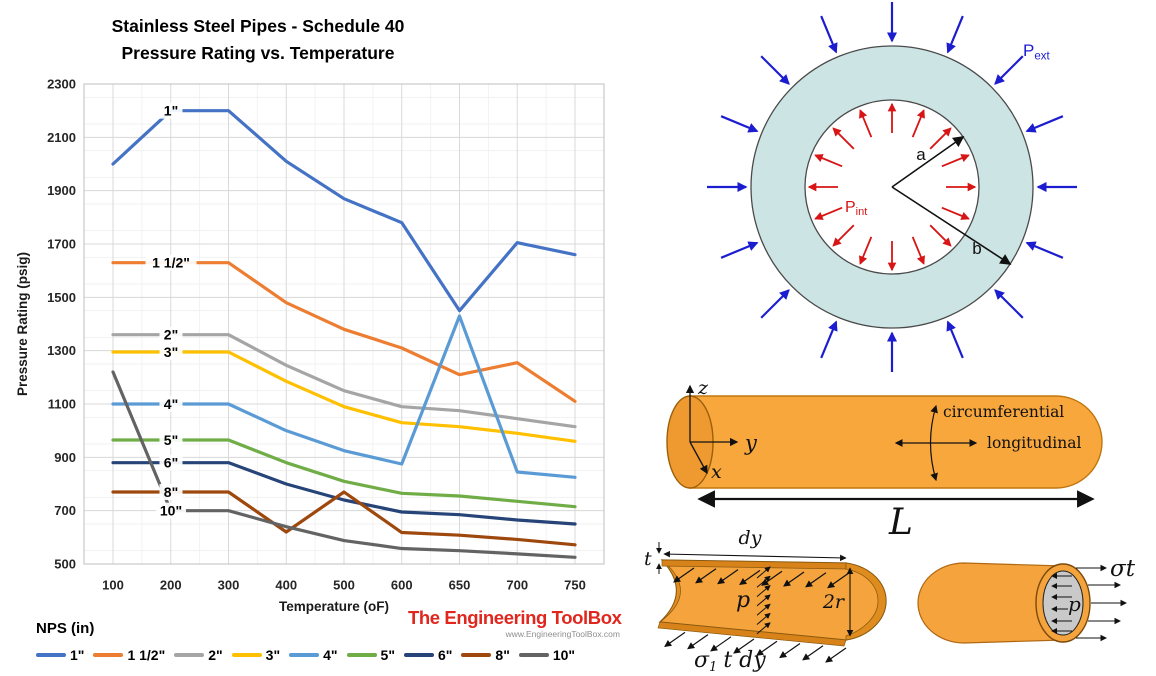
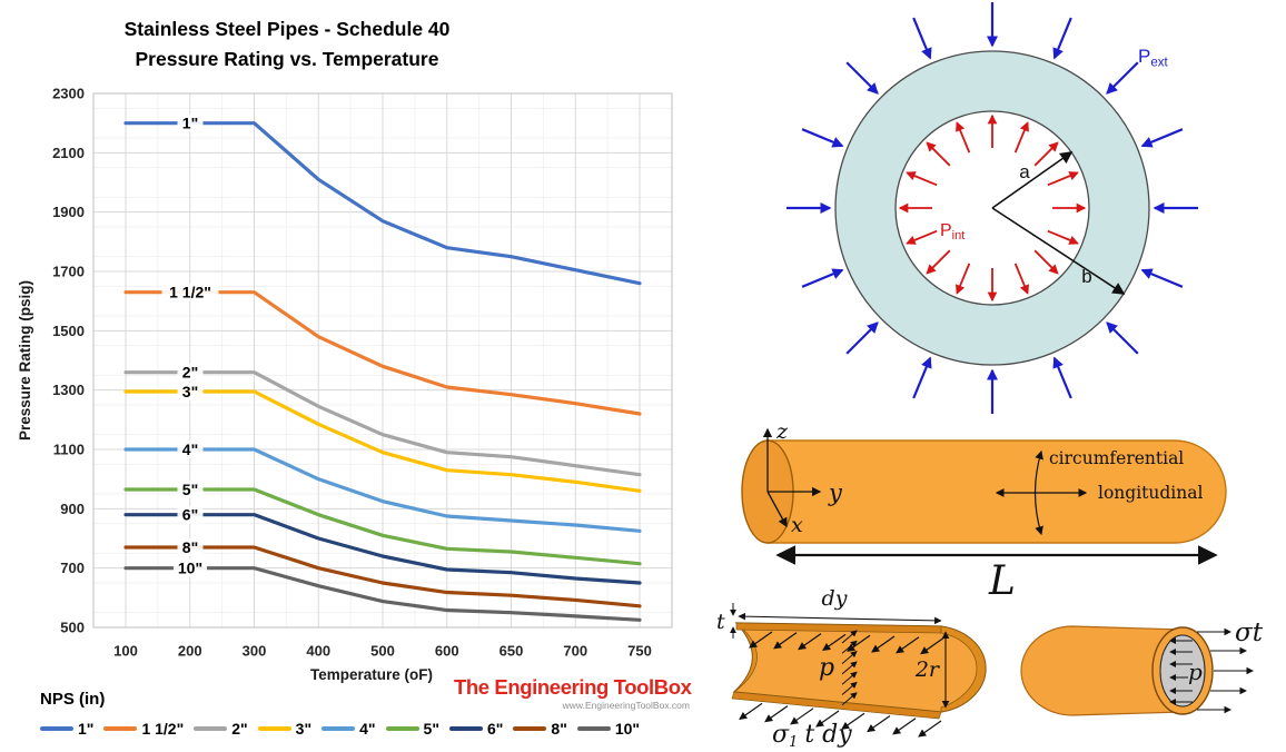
1"/100: 2000 -> 2200
10"/100: 1220 -> 700
8"/400: 620 -> 700
8"/500: 770 -> 650
1"/650: 1450 -> 1750
1 1/2"/650: 1210 -> 1280
4"/650: 1430 -> 860
1 1/2"/750: 1110 -> 1220
